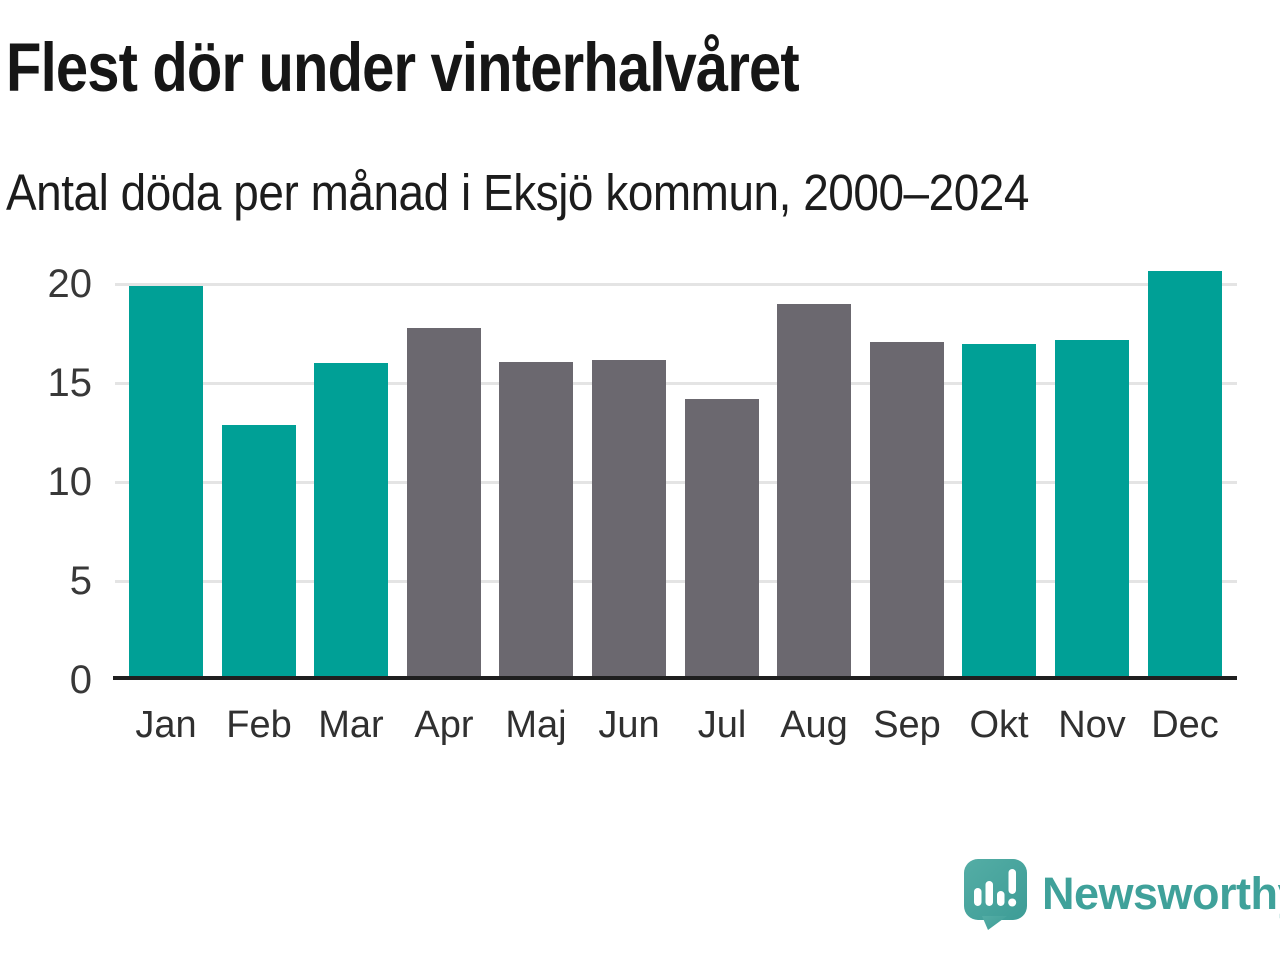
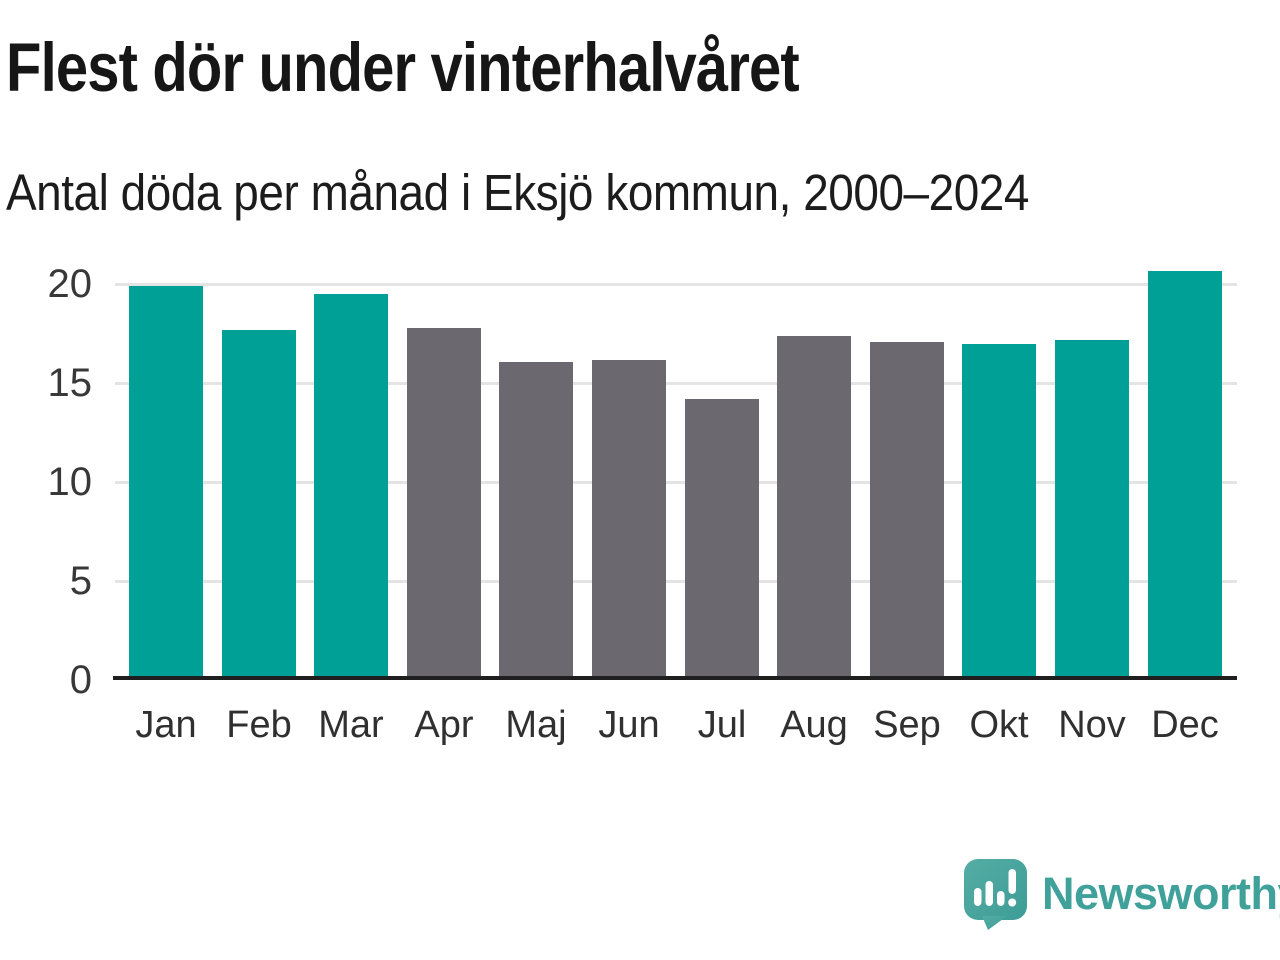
Feb: 12.8 -> 17.6
Mar: 15.9 -> 19.4
Aug: 18.9 -> 17.3
